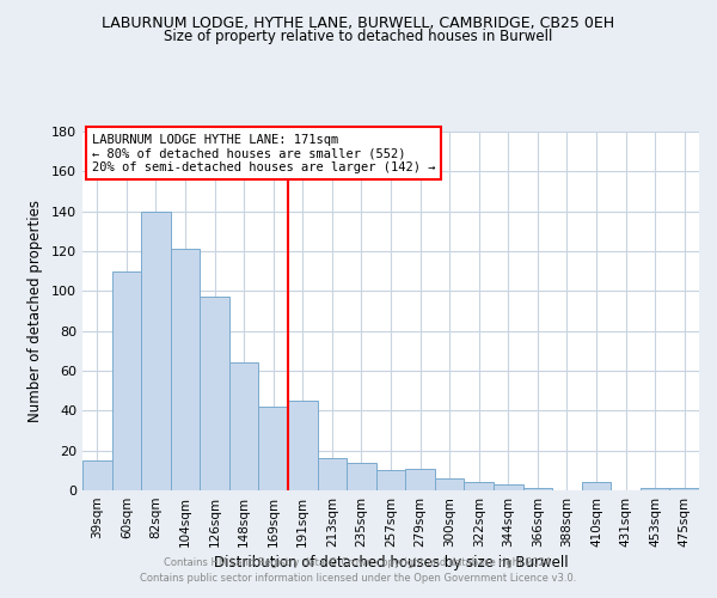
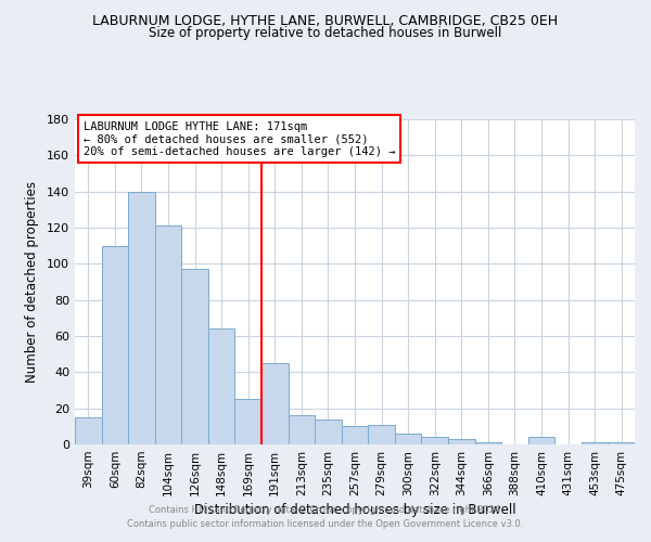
169sqm: 42 -> 25
